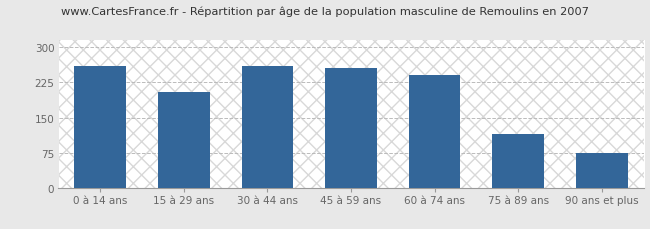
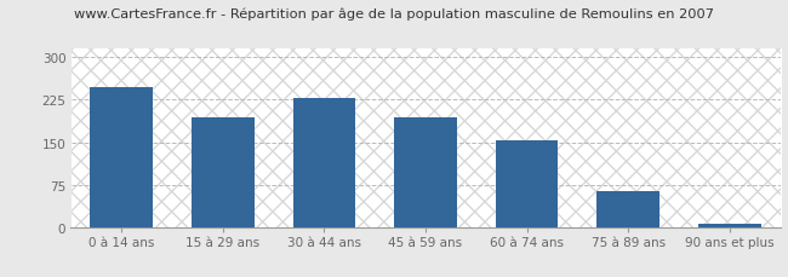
0 à 14 ans: 260 -> 248
15 à 29 ans: 205 -> 193
30 à 44 ans: 260 -> 228
45 à 59 ans: 255 -> 193
60 à 74 ans: 240 -> 154
75 à 89 ans: 115 -> 63
90 ans et plus: 75 -> 5
